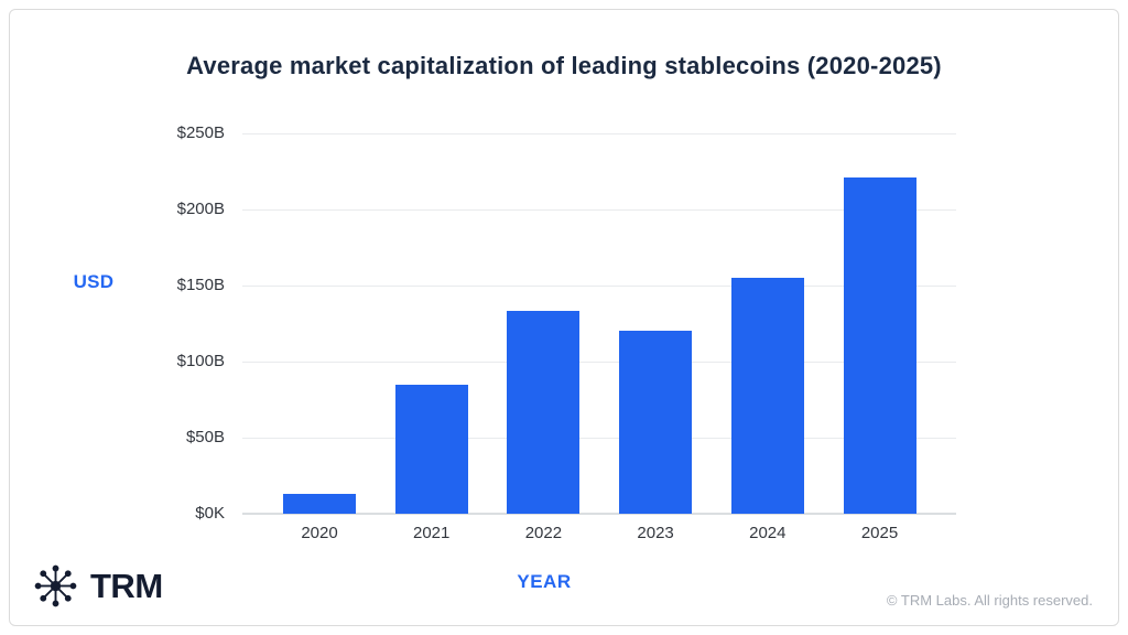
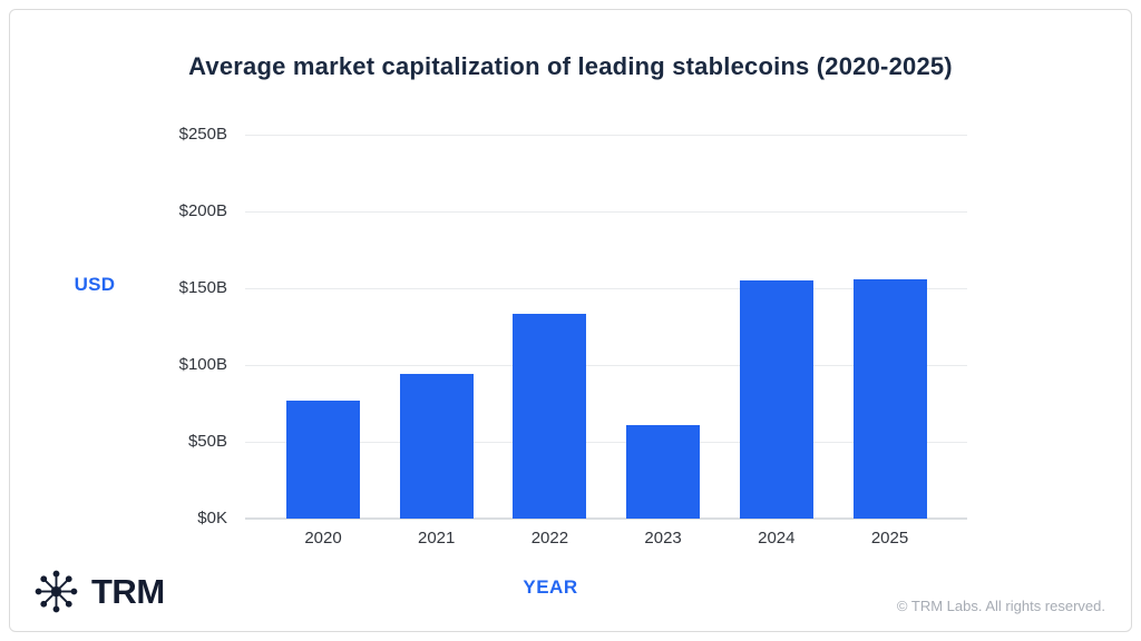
2020: $13B -> $77B
2021: $85B -> $94B
2023: $120B -> $61B
2025: $221B -> $156B
